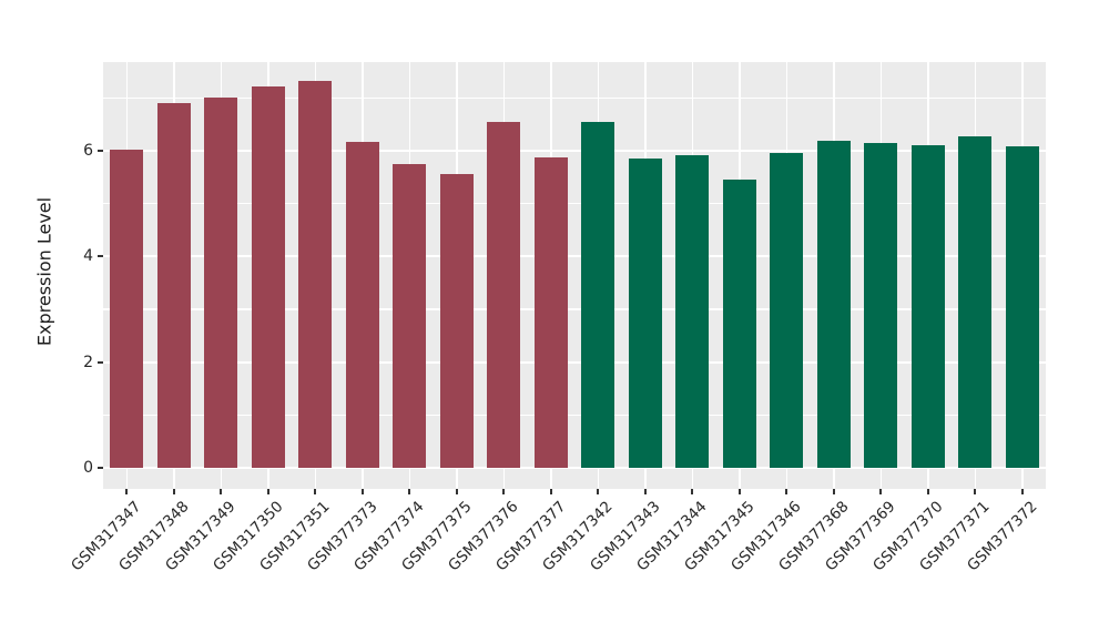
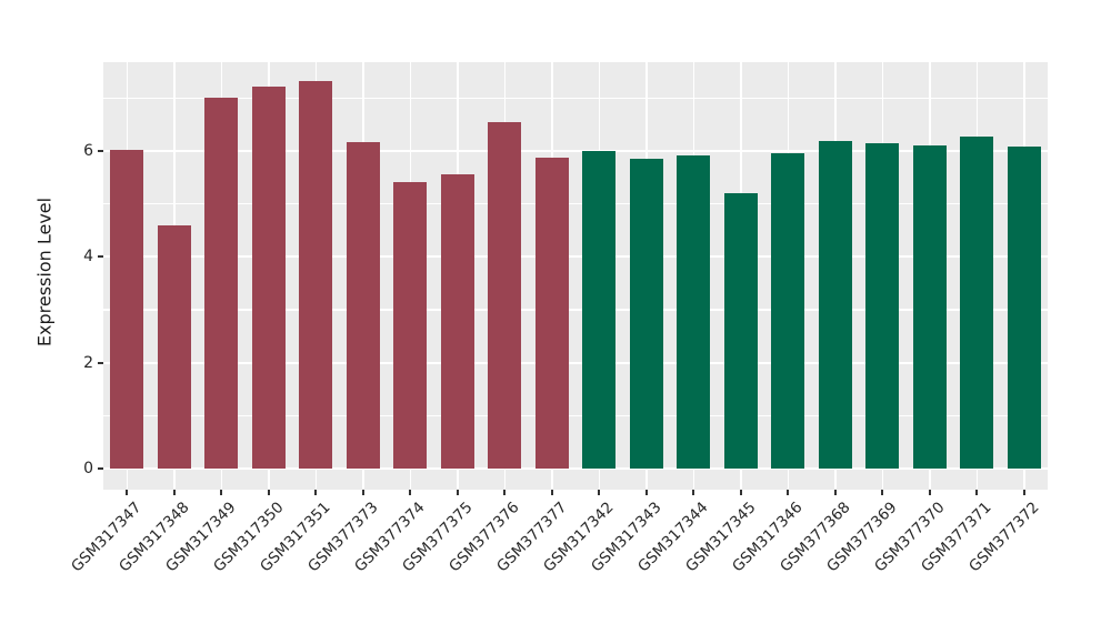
GSM317348: 6.9 -> 4.6
GSM377374: 5.8 -> 5.4
GSM317342: 6.5 -> 6.0
GSM317345: 5.5 -> 5.2
